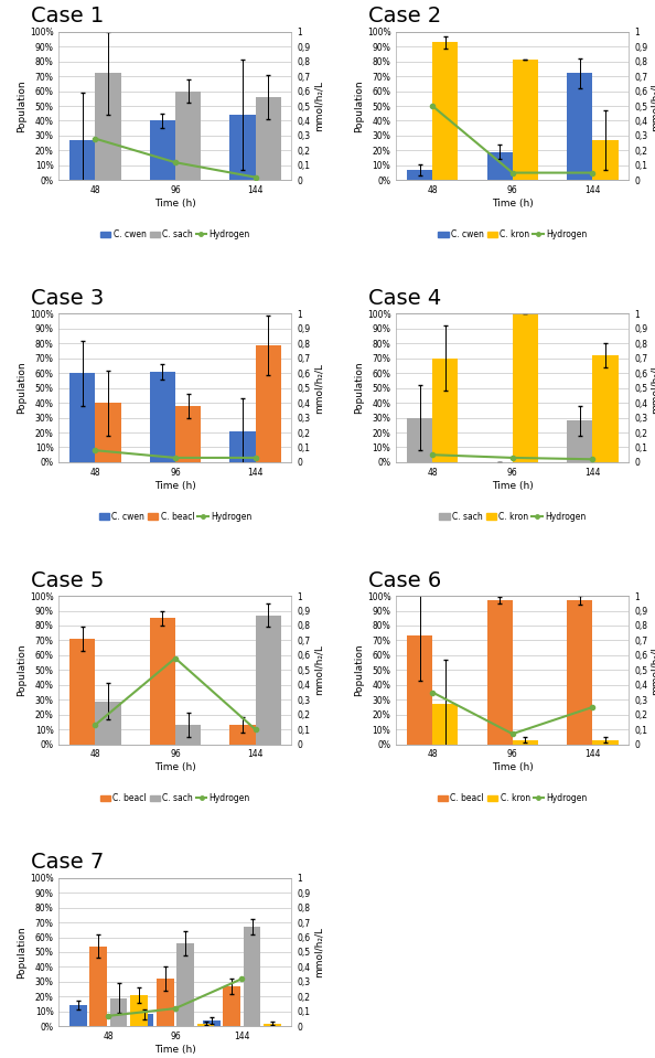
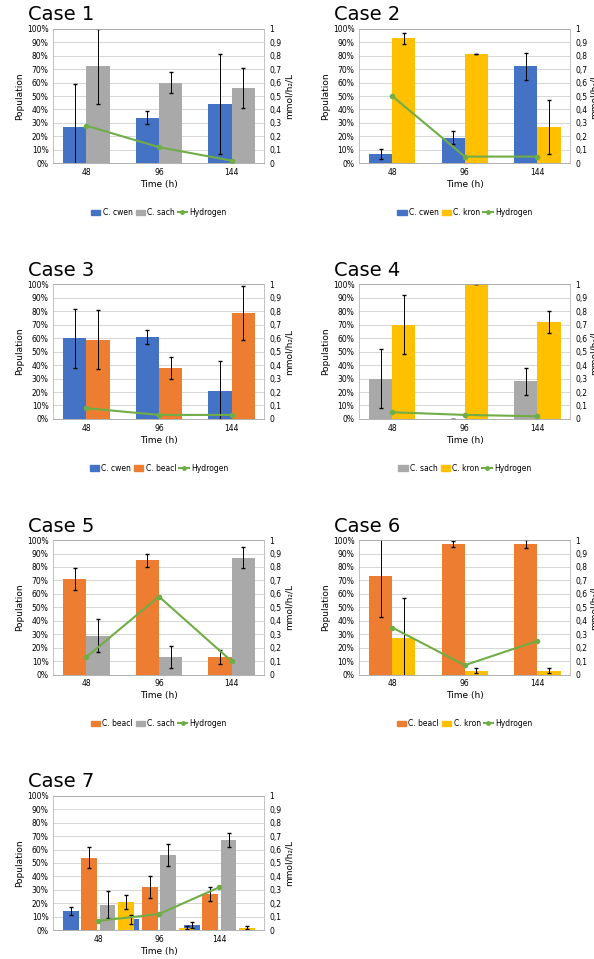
Case 1/C. cwen/96: 40% -> 34%
Case 3/C. beacl/48: 40% -> 59%
